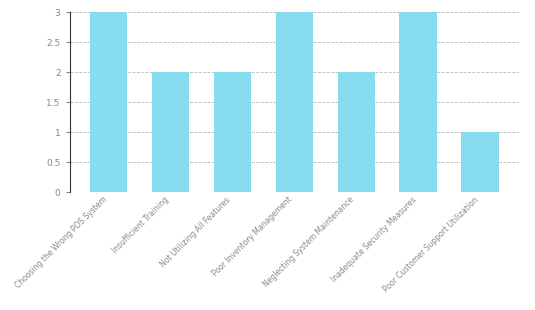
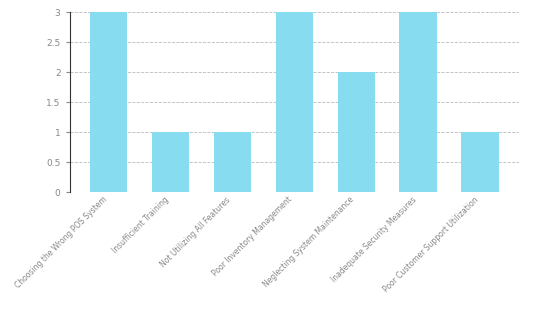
Insufficient Training: 2 -> 1
Not Utilizing All Features: 2 -> 1
